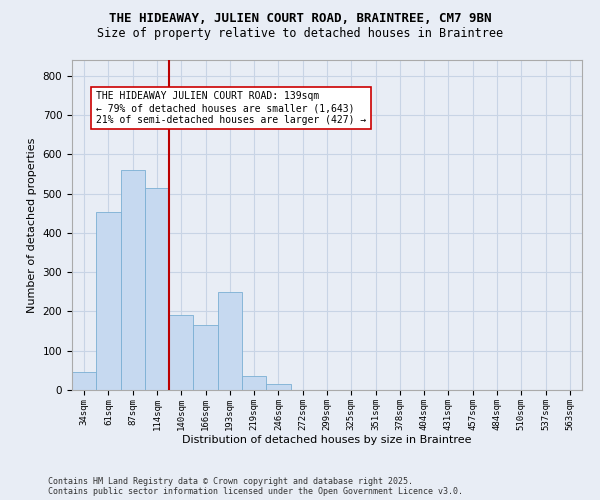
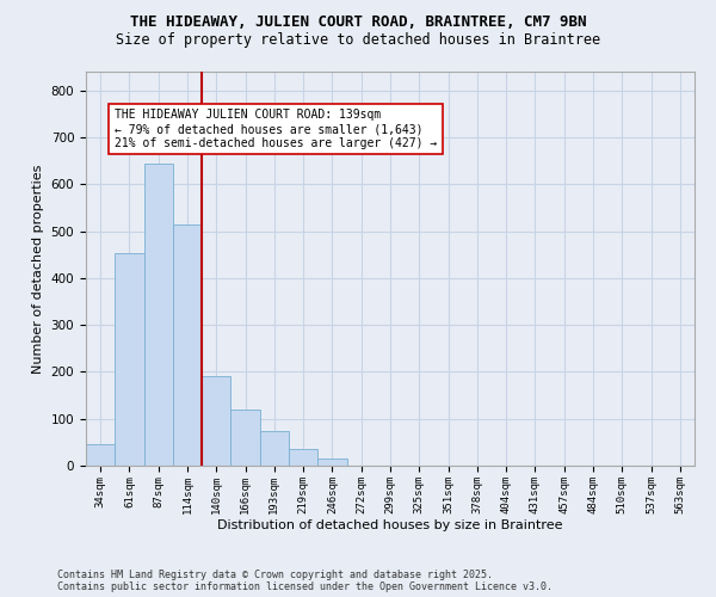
87sqm: 560 -> 645
166sqm: 165 -> 120
193sqm: 250 -> 75
